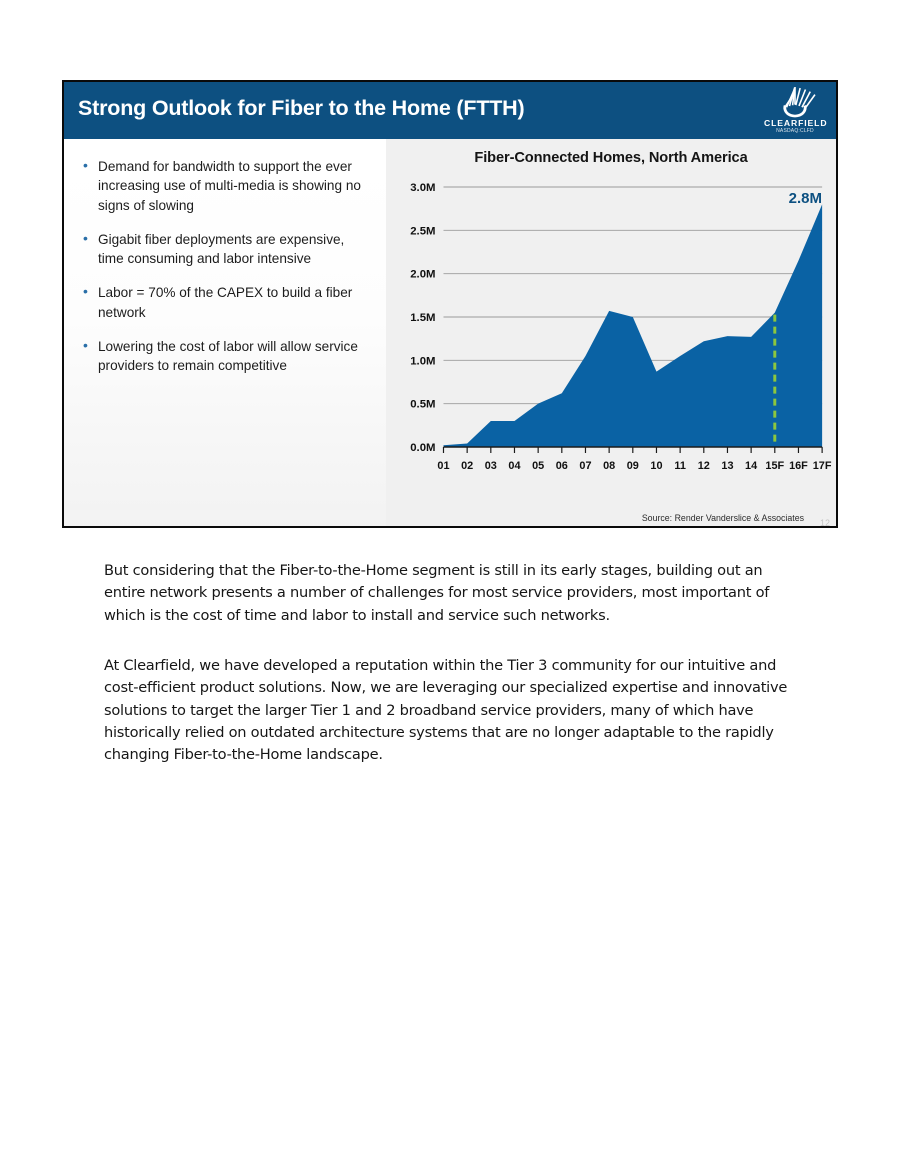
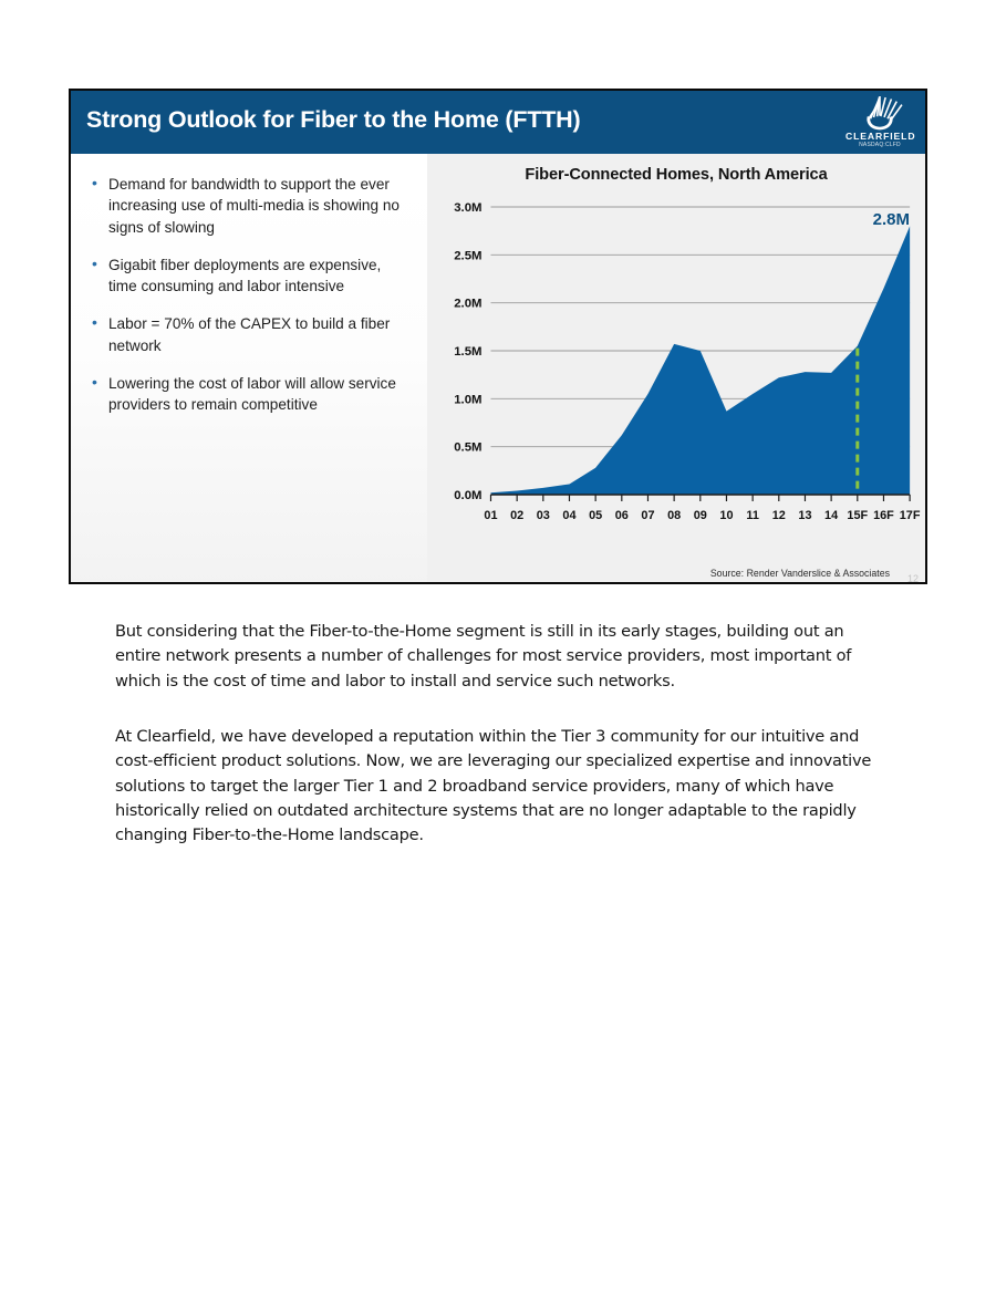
03: 0.3M -> 0.1M
04: 0.3M -> 0.1M
05: 0.5M -> 0.3M
